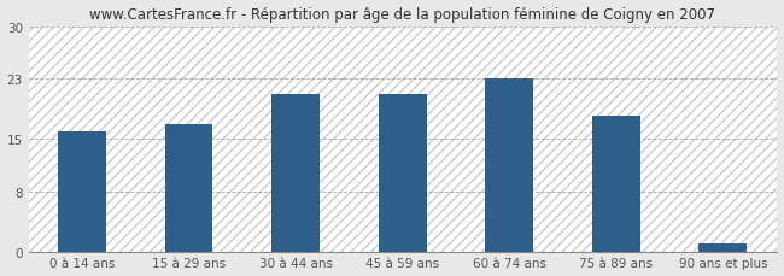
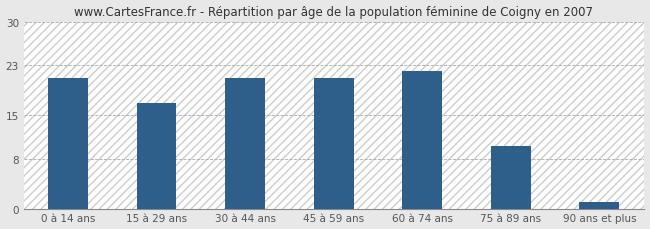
0 à 14 ans: 16 -> 21
60 à 74 ans: 23 -> 22
75 à 89 ans: 18 -> 10
